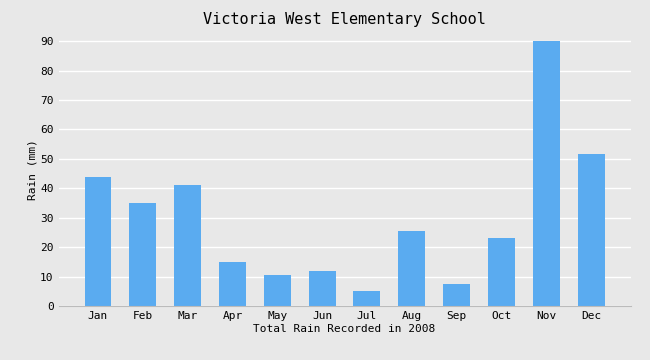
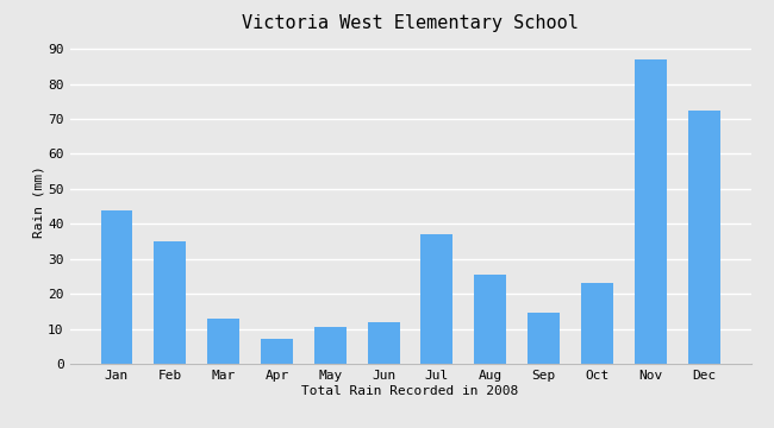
Mar: 41.0 -> 13.0
Apr: 15.0 -> 7.0
Jul: 5.0 -> 37.0
Sep: 7.5 -> 14.5
Nov: 90.0 -> 87.0
Dec: 51.5 -> 72.5
